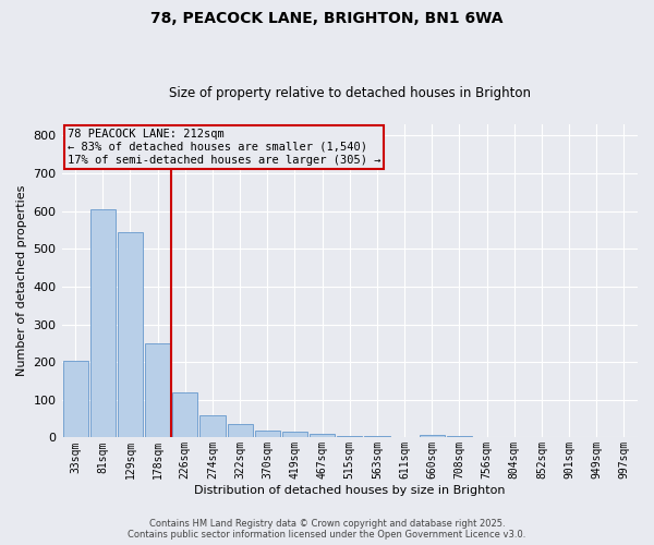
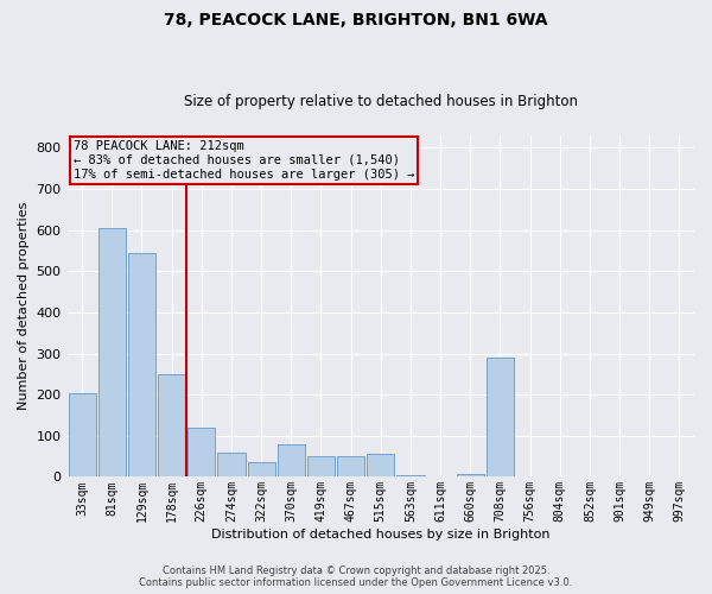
370sqm: 18 -> 80
419sqm: 15 -> 50
467sqm: 10 -> 50
515sqm: 5 -> 55
708sqm: 3 -> 290
